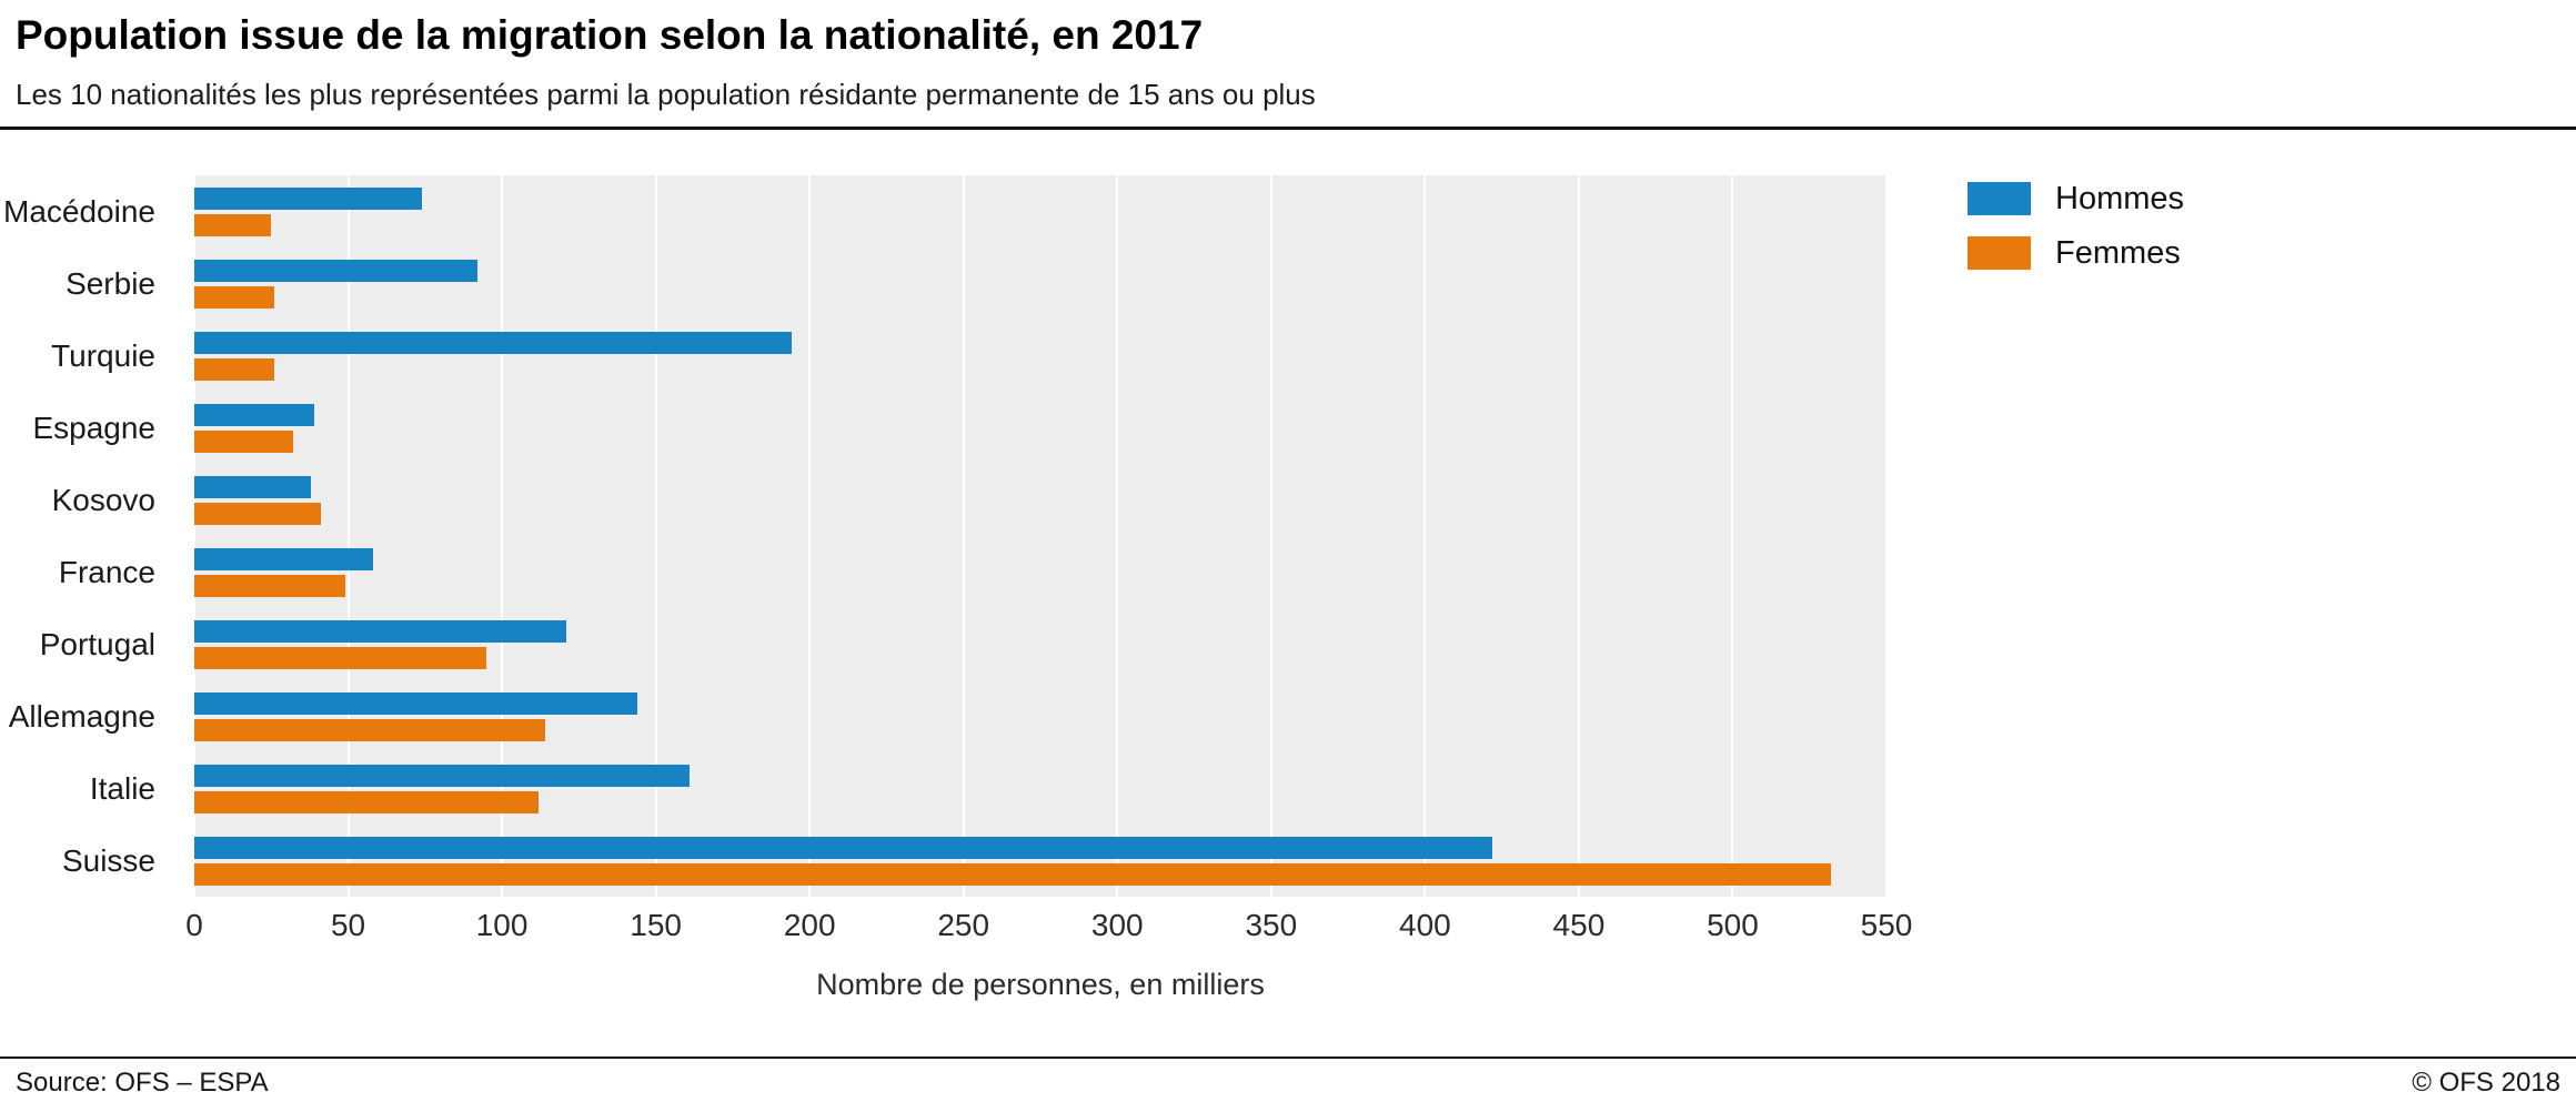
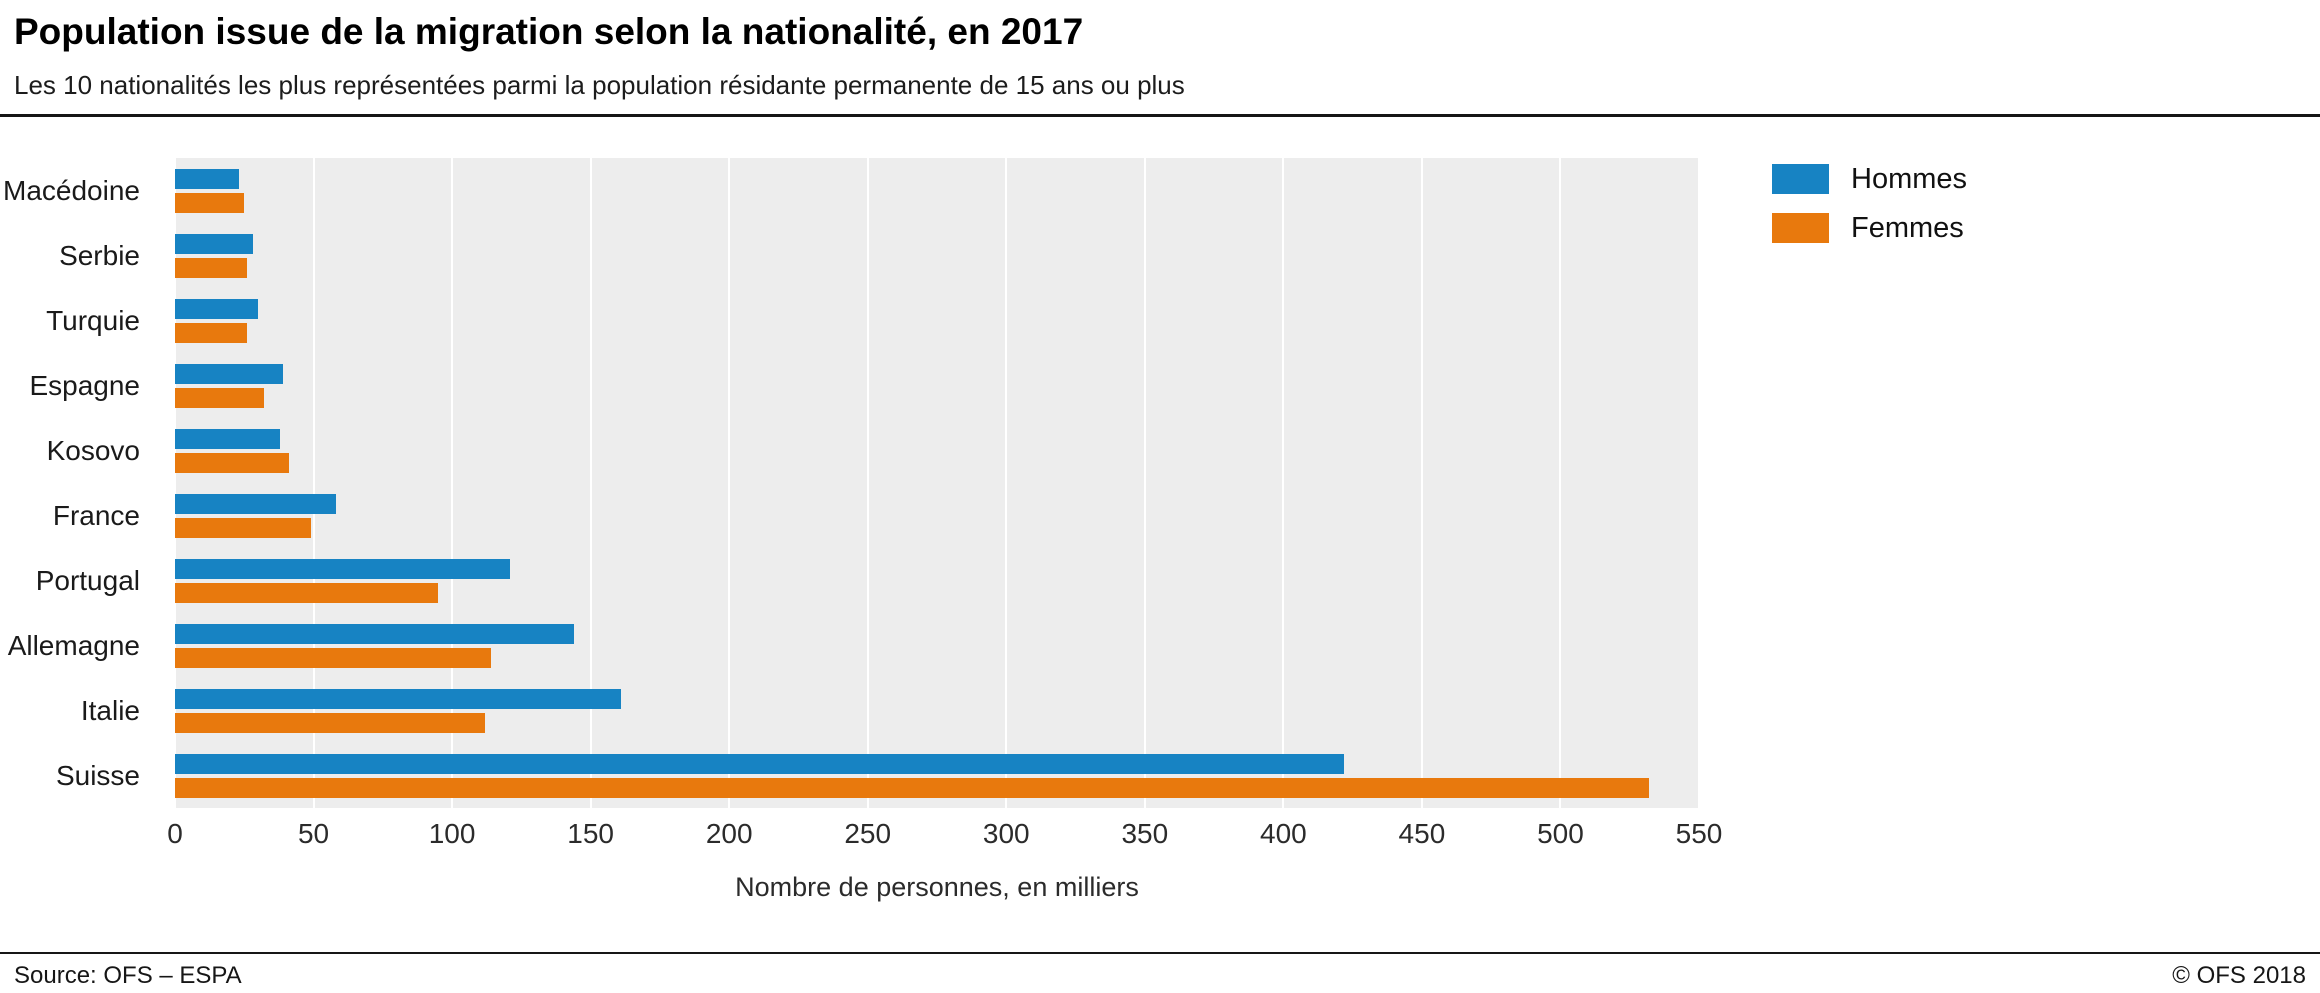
Hommes/Macédoine: 74 -> 23
Hommes/Serbie: 92 -> 28
Hommes/Turquie: 194 -> 30
